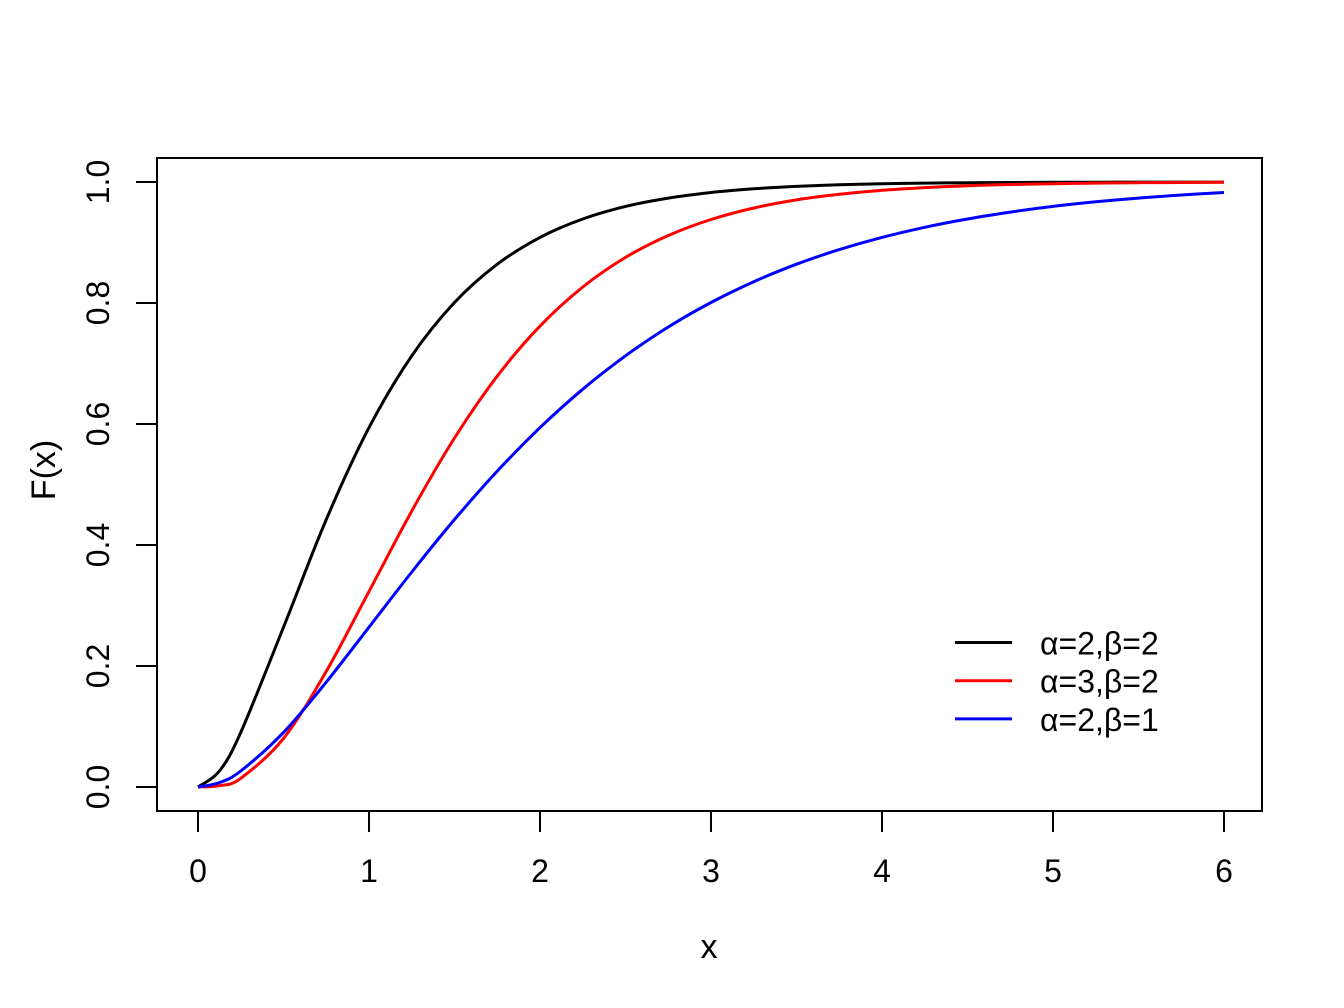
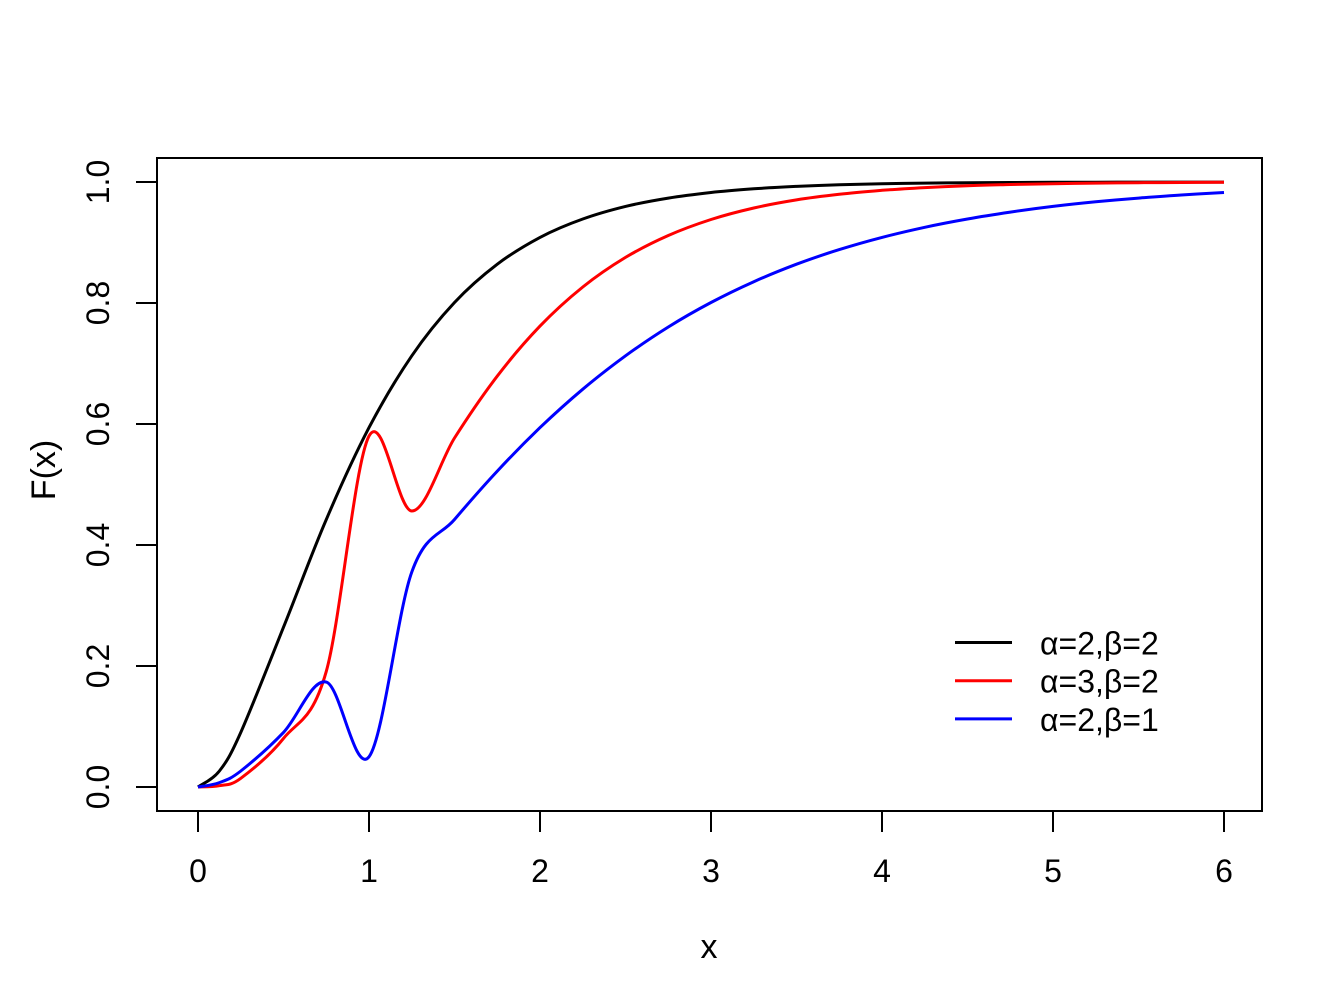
α=3,β=2/1: 0.32 -> 0.58
α=2,β=1/1: 0.26 -> 0.05
